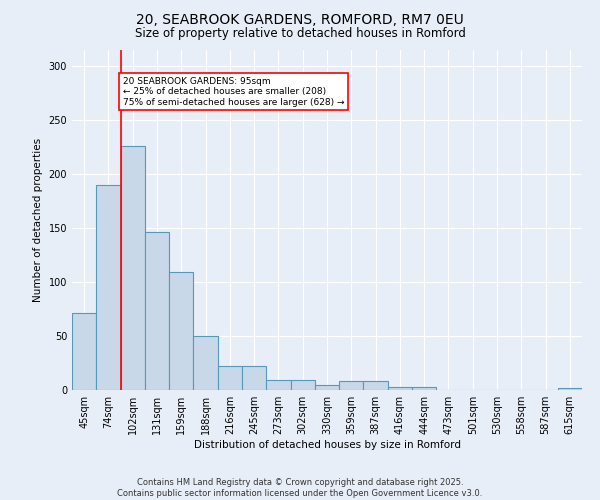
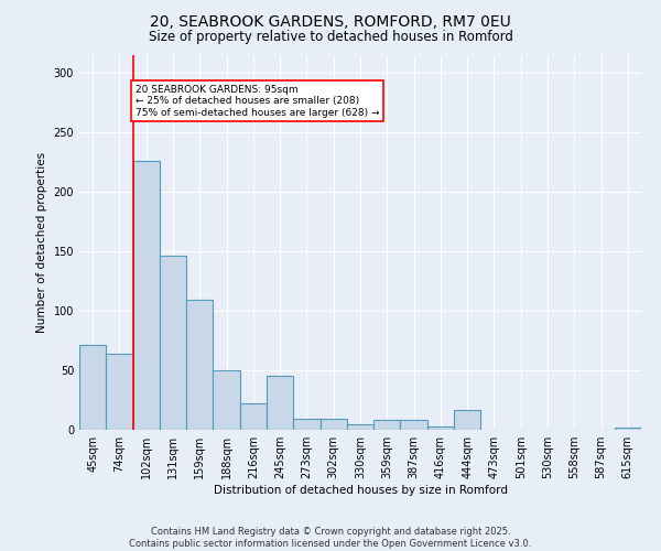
74sqm: 190 -> 64
245sqm: 22 -> 45
444sqm: 3 -> 17
